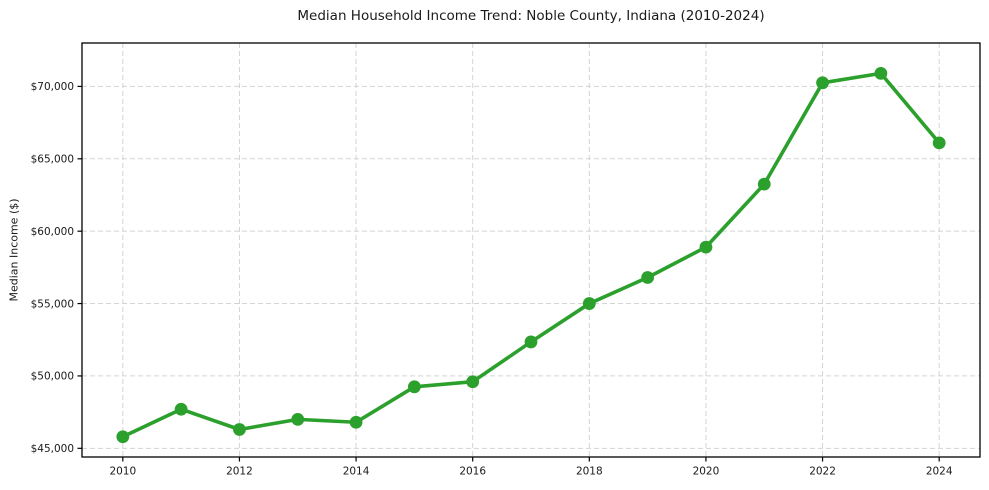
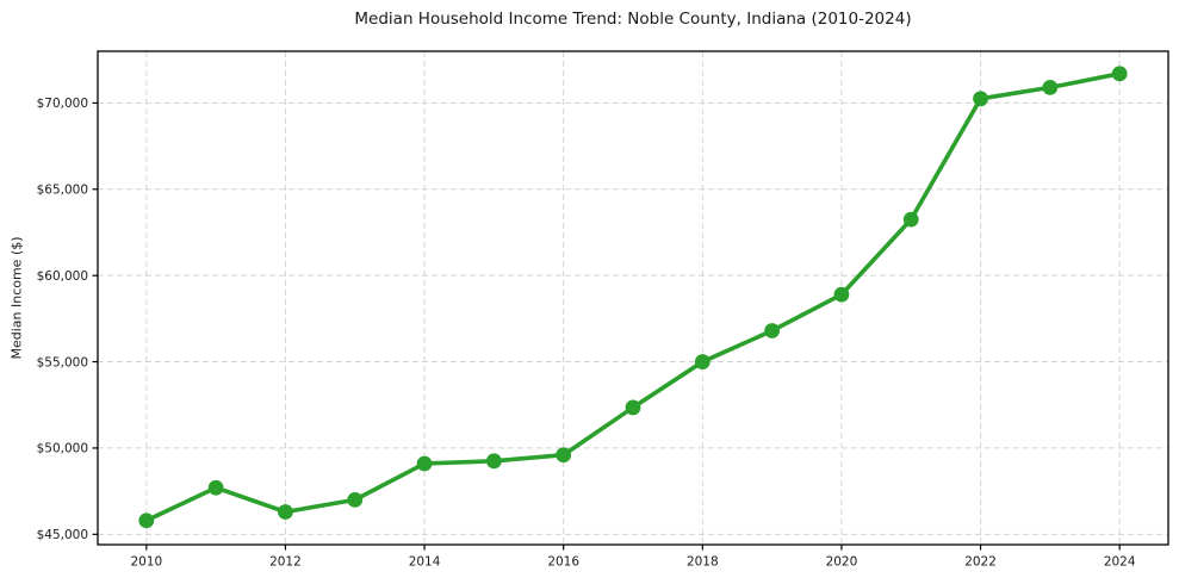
2014: $46800 -> $49100
2024: $66100 -> $71700
